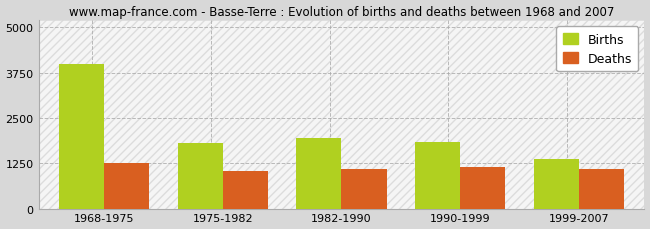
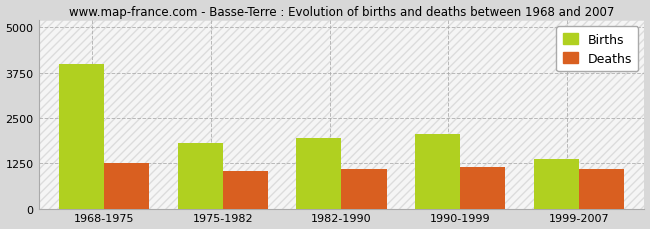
Births/1990-1999: 1850 -> 2050
